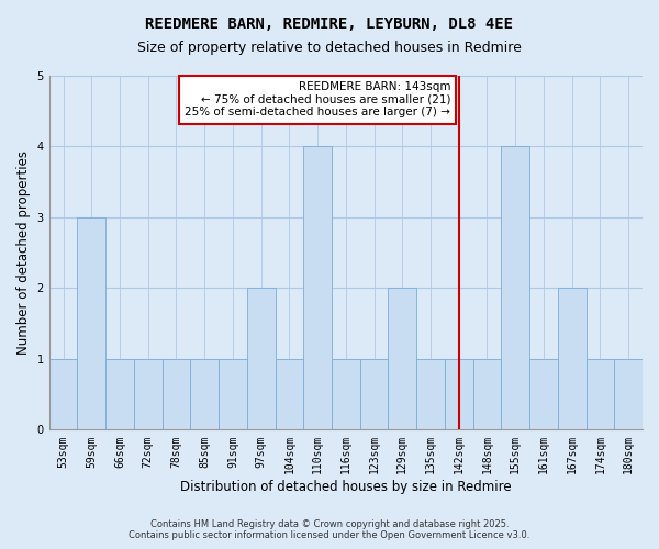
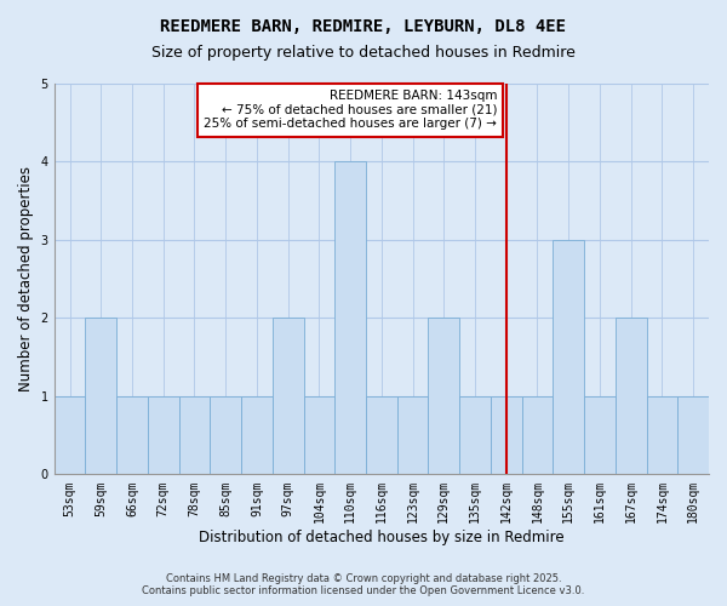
59sqm: 3 -> 2
155sqm: 4 -> 3
